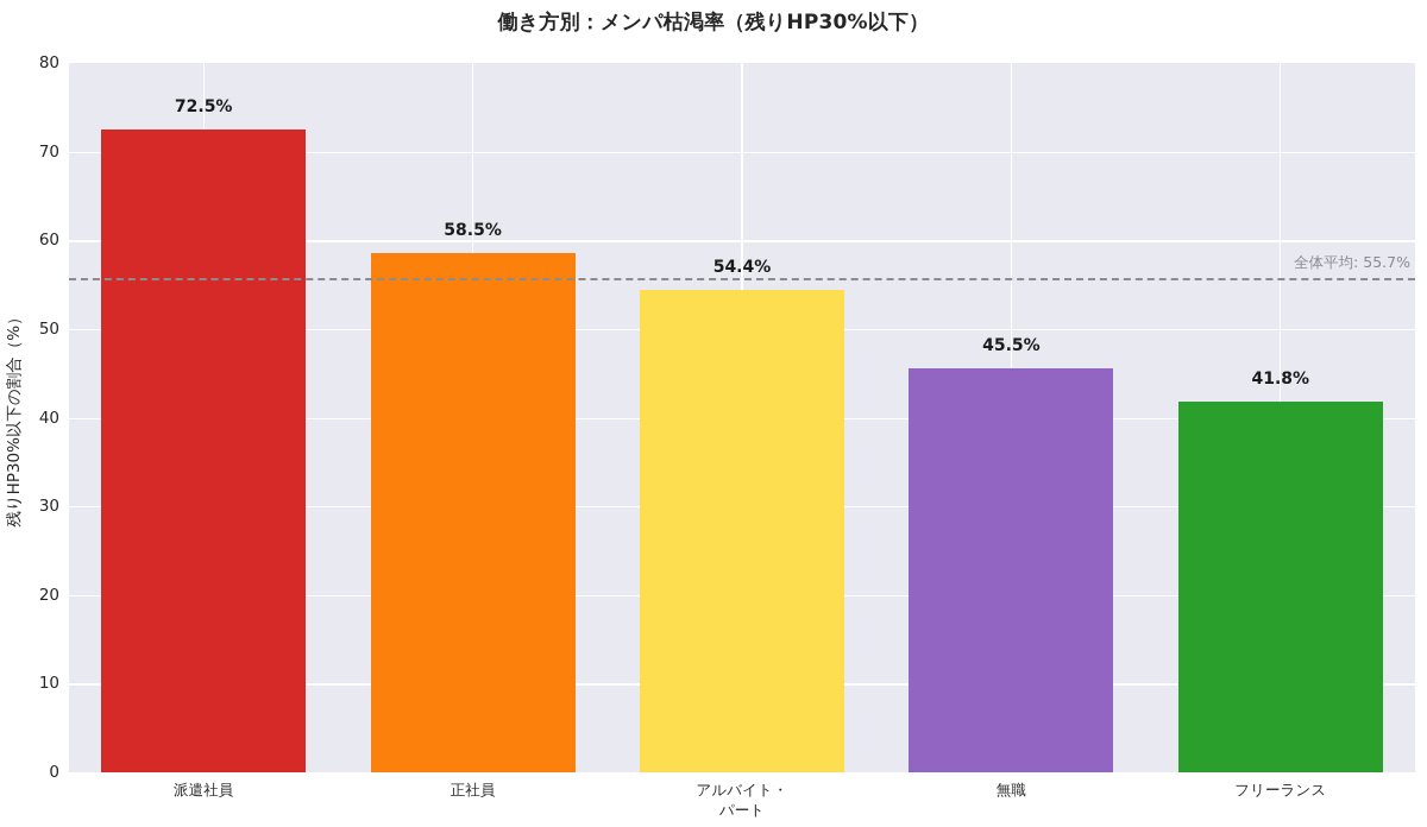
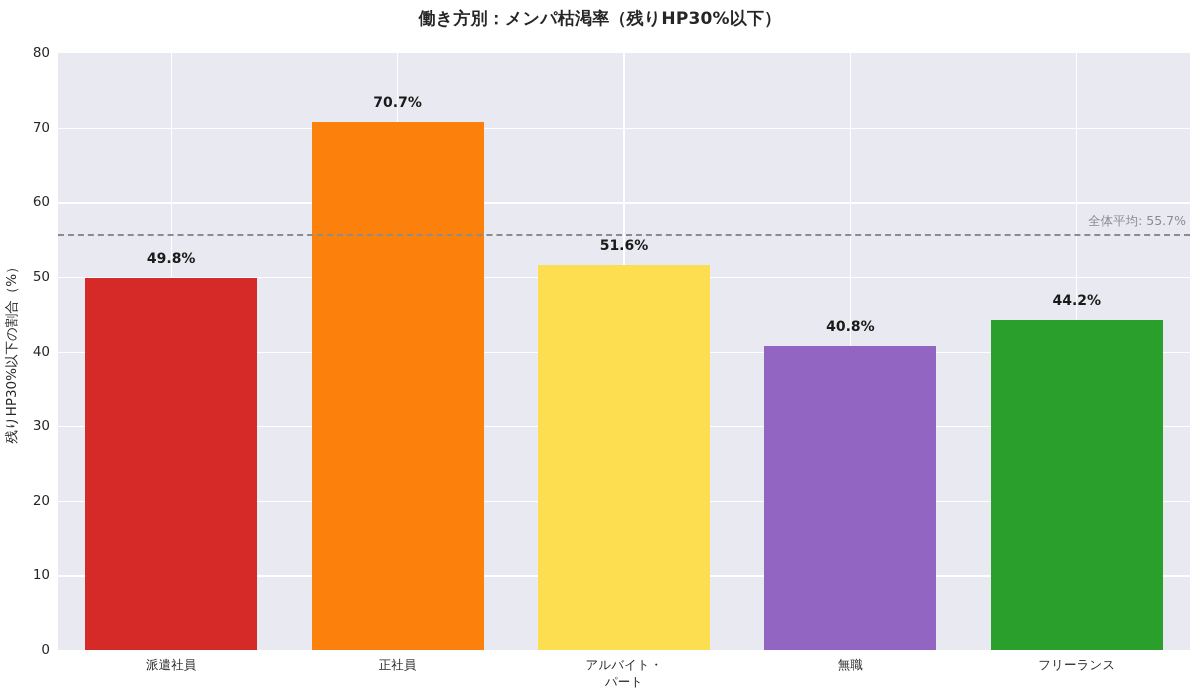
派遣社員: 72.5% -> 49.8%
正社員: 58.5% -> 70.7%
アルバイト・ パート: 54.4% -> 51.6%
無職: 45.5% -> 40.8%
フリーランス: 41.8% -> 44.2%
